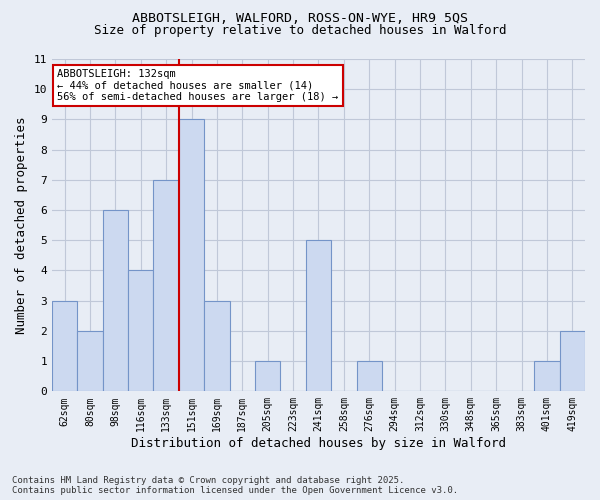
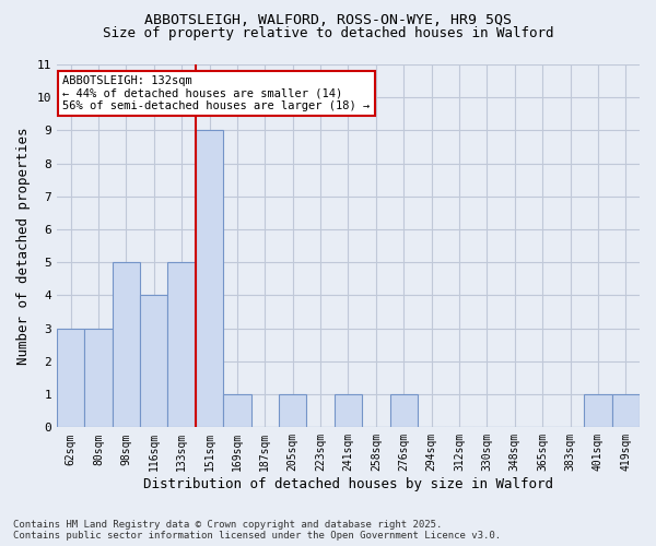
80sqm: 2 -> 3
98sqm: 6 -> 5
133sqm: 7 -> 5
169sqm: 3 -> 1
241sqm: 5 -> 1
419sqm: 2 -> 1
